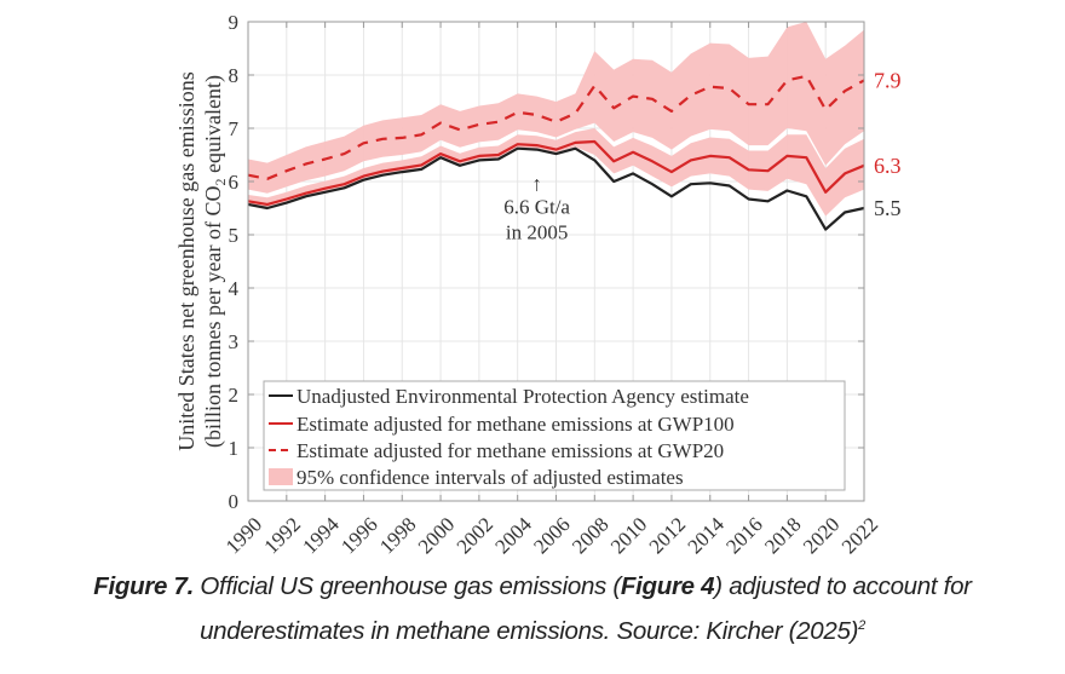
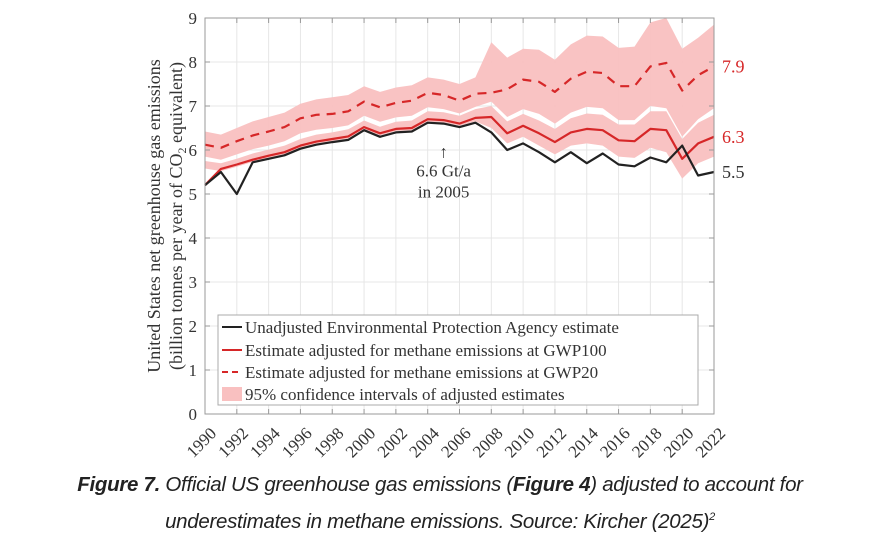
Unadjusted Environmental Protection Agency estimate/1990: 5.6 -> 5.2
Estimate adjusted for methane emissions at GWP100/1990: 5.6 -> 5.2
Unadjusted Environmental Protection Agency estimate/1992: 5.6 -> 5.0
Estimate adjusted for methane emissions at GWP20/2008: 7.8 -> 7.3
Unadjusted Environmental Protection Agency estimate/2014: 6.0 -> 5.7
Unadjusted Environmental Protection Agency estimate/2020: 5.1 -> 6.1
